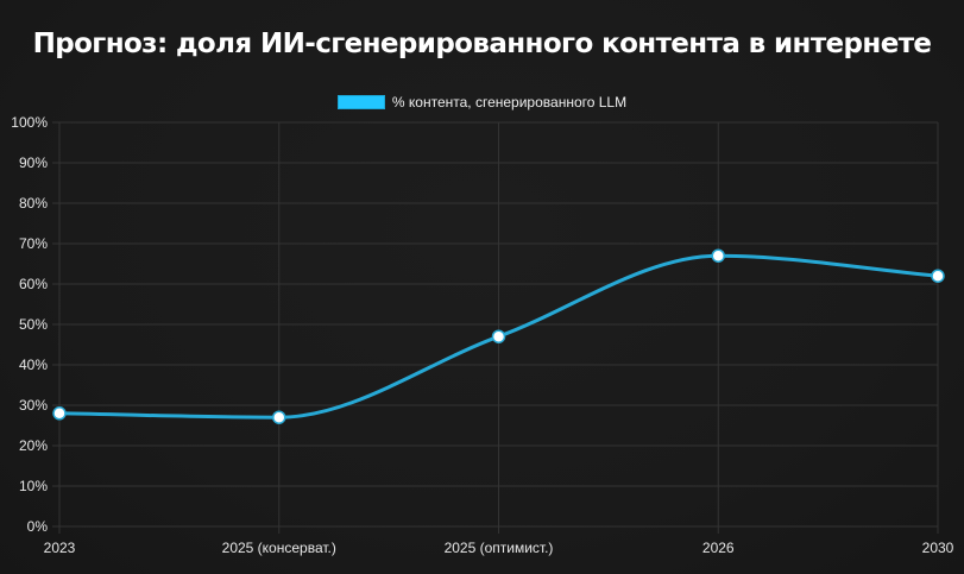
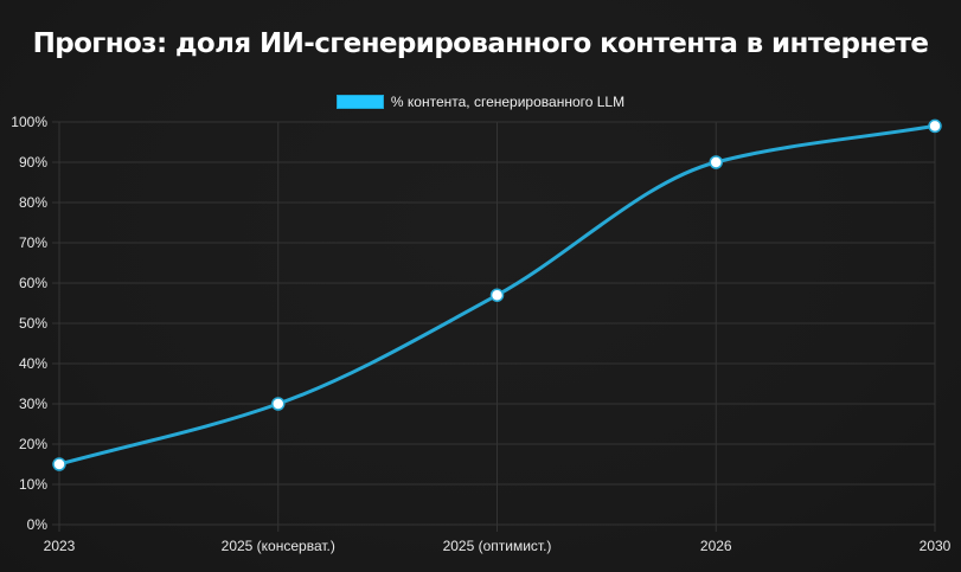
2023: 28% -> 15%
2025 (консерват.): 27% -> 30%
2025 (оптимист.): 47% -> 57%
2026: 67% -> 90%
2030: 62% -> 99%
